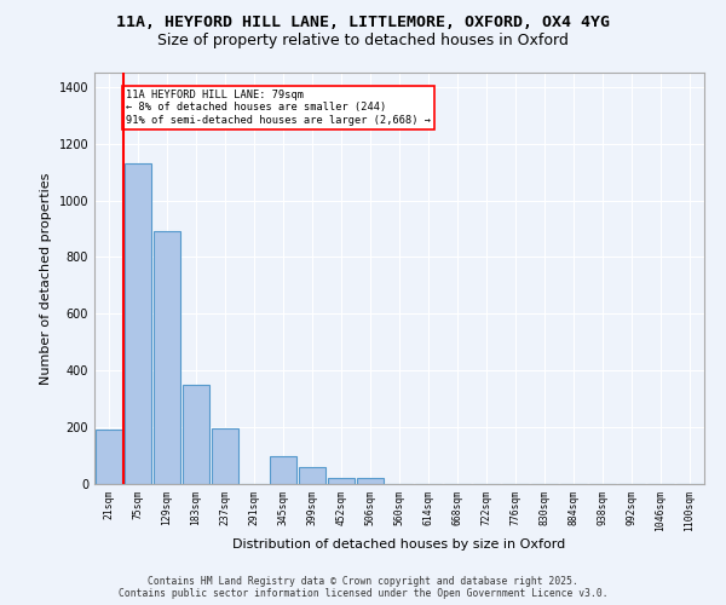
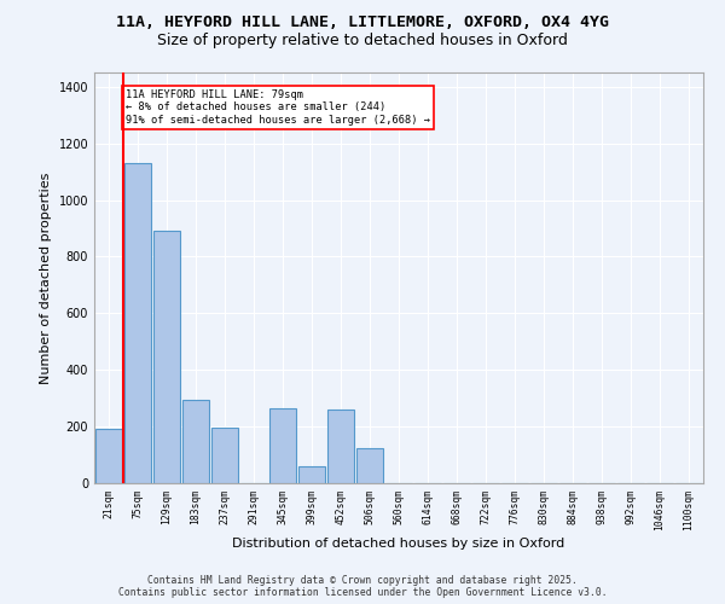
183sqm: 350 -> 295
345sqm: 100 -> 265
452sqm: 20 -> 260
506sqm: 20 -> 125
